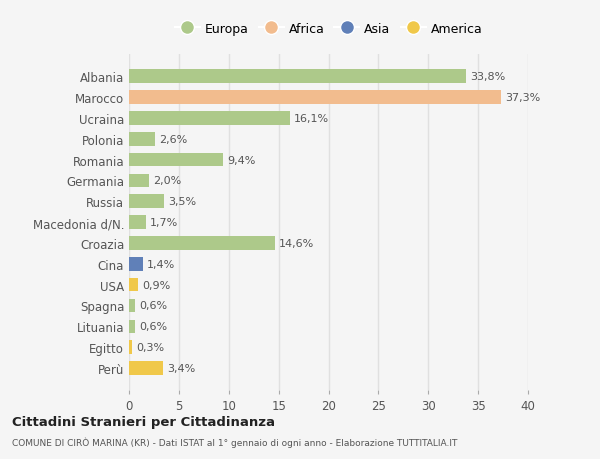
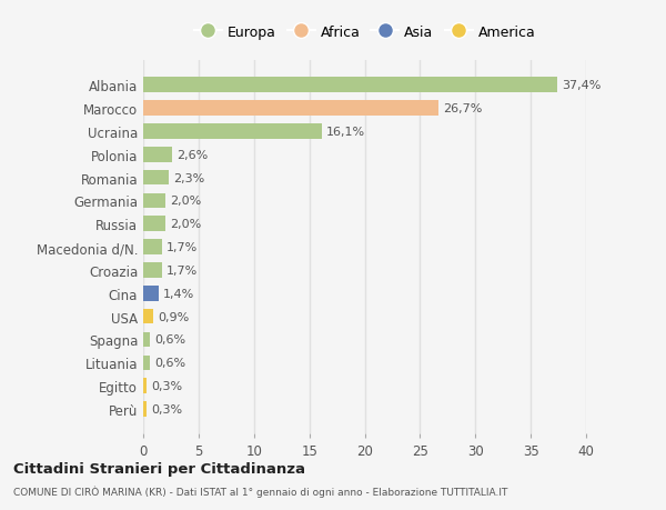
Albania: 33,8% -> 37,4%
Marocco: 37,3% -> 26,7%
Romania: 9,4% -> 2,3%
Russia: 3,5% -> 2,0%
Croazia: 14,6% -> 1,7%
Perù: 3,4% -> 0,3%
